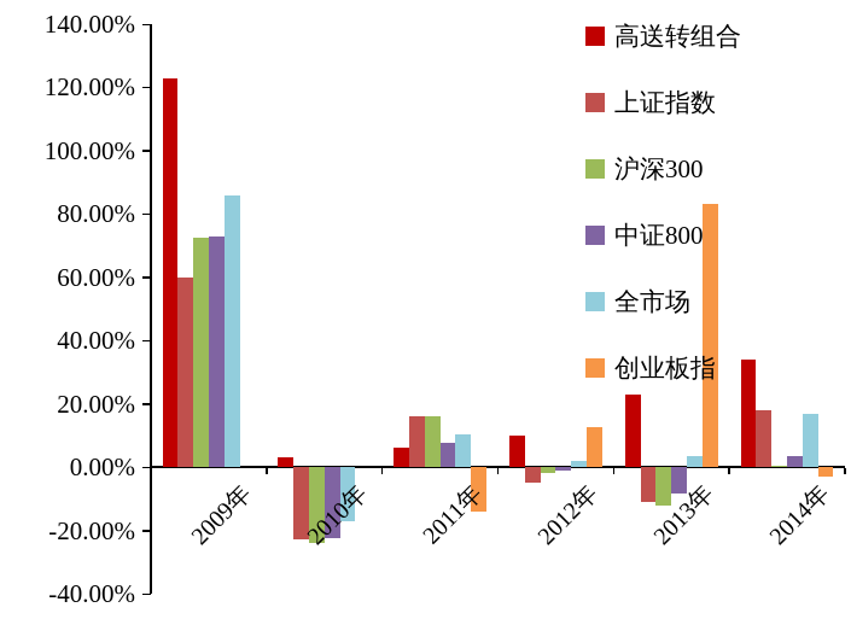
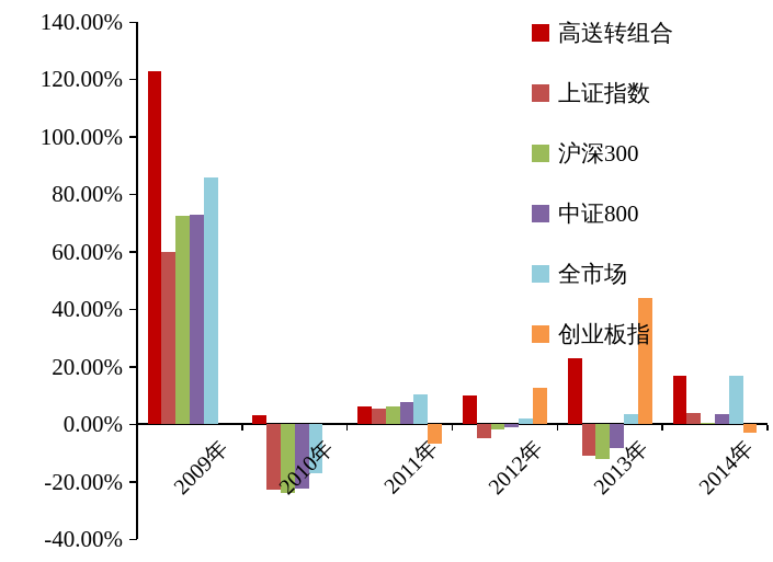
上证指数/2011年: 16% -> 6%
沪深300/2011年: 16% -> 6%
创业板指/2011年: -14% -> -7%
创业板指/2013年: 83% -> 44%
高送转组合/2014年: 34% -> 17%
上证指数/2014年: 18% -> 4%
